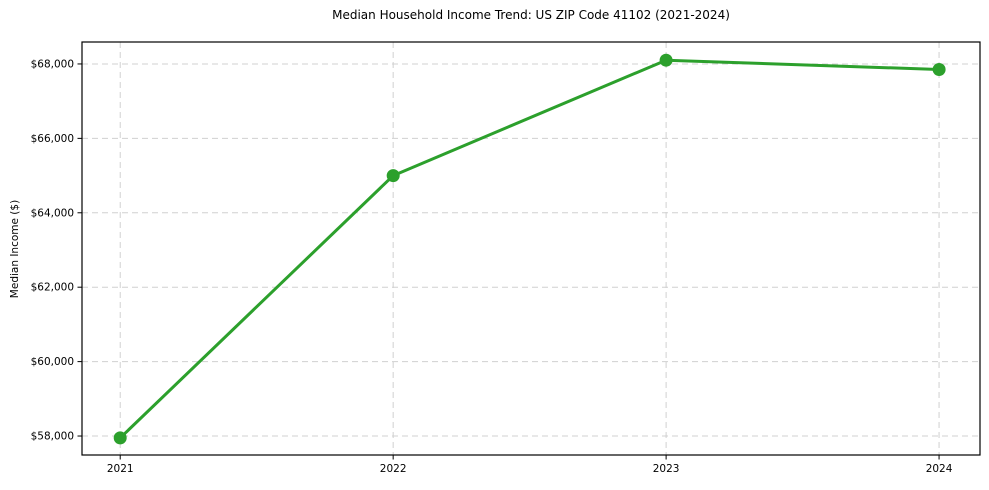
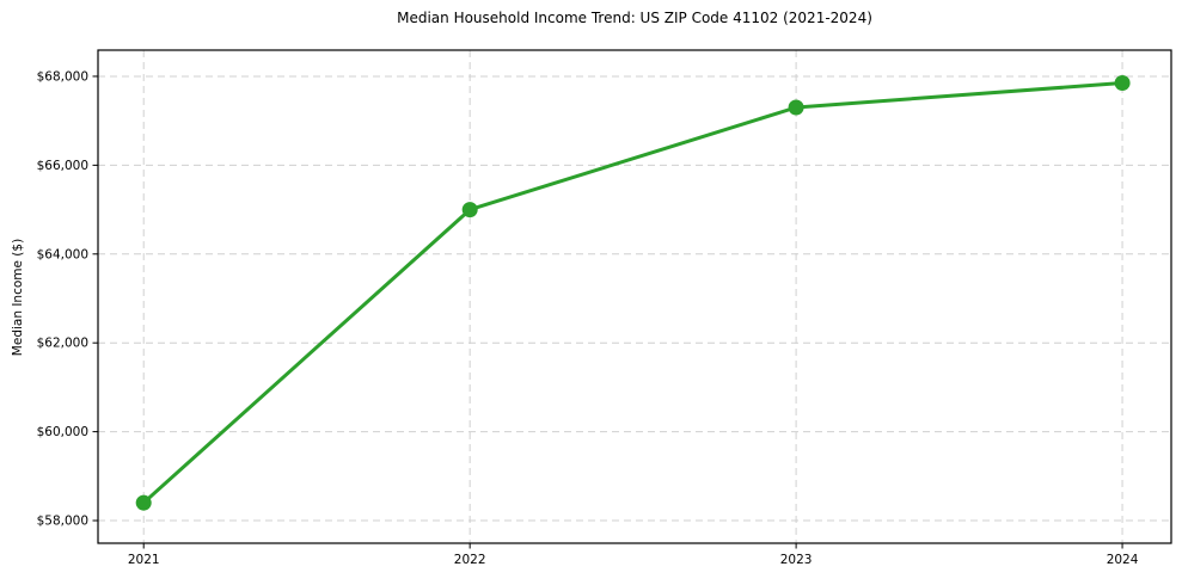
2021: $58000 -> $58400
2023: $68100 -> $67300
